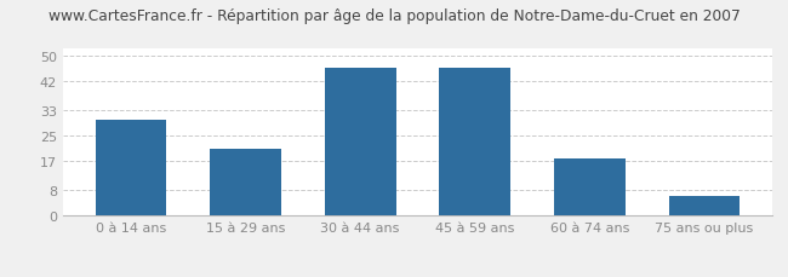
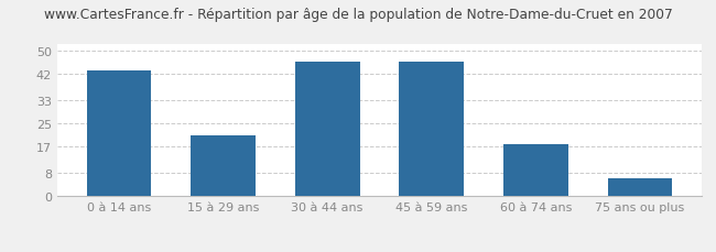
0 à 14 ans: 30 -> 43
